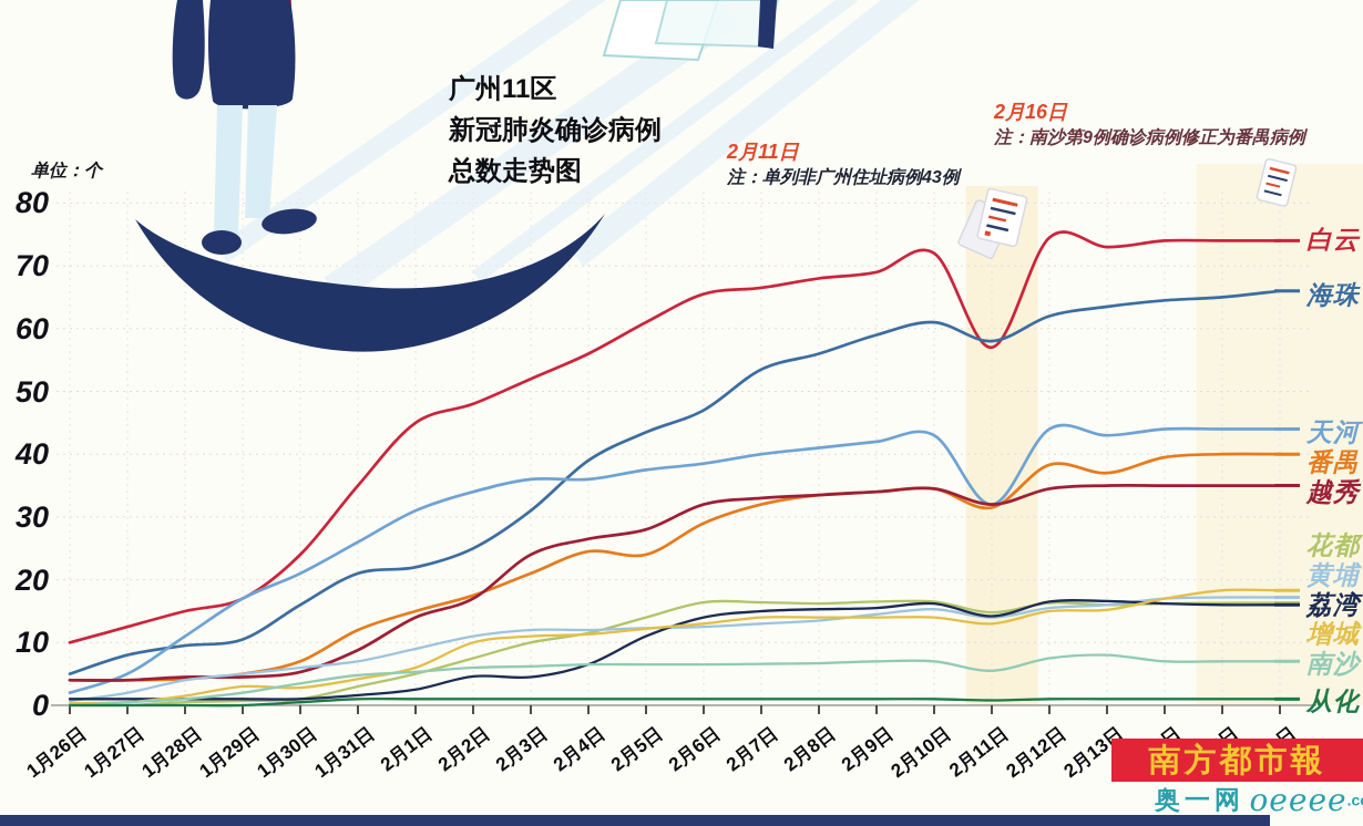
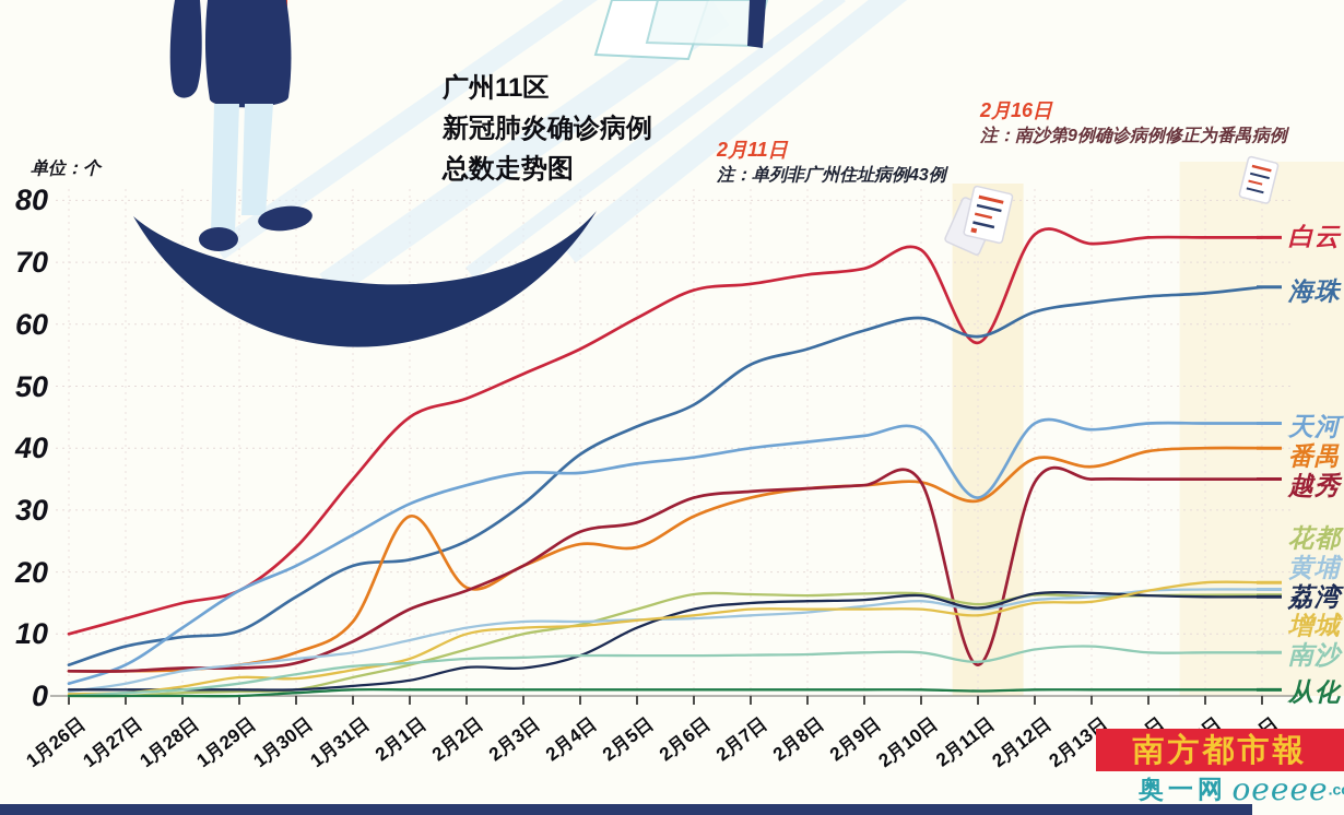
番禺/2月1日: 15 -> 29
越秀/2月3日: 24 -> 21
越秀/2月11日: 32 -> 5
